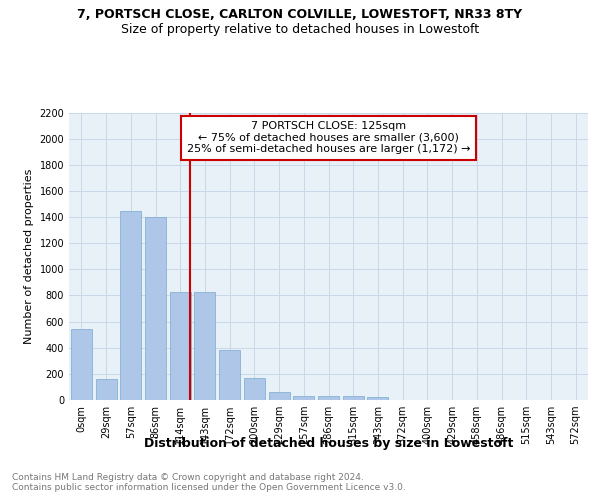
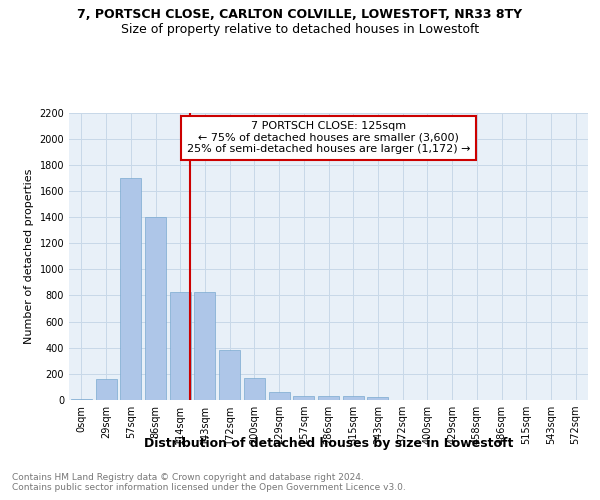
0sqm: 540 -> 10
57sqm: 1450 -> 1700
